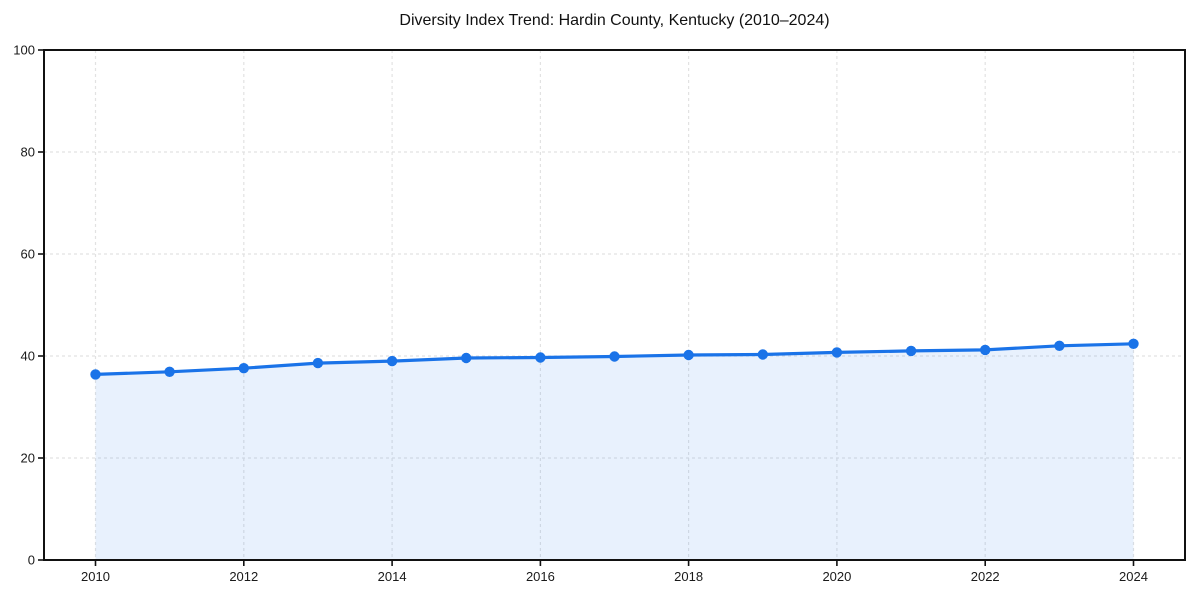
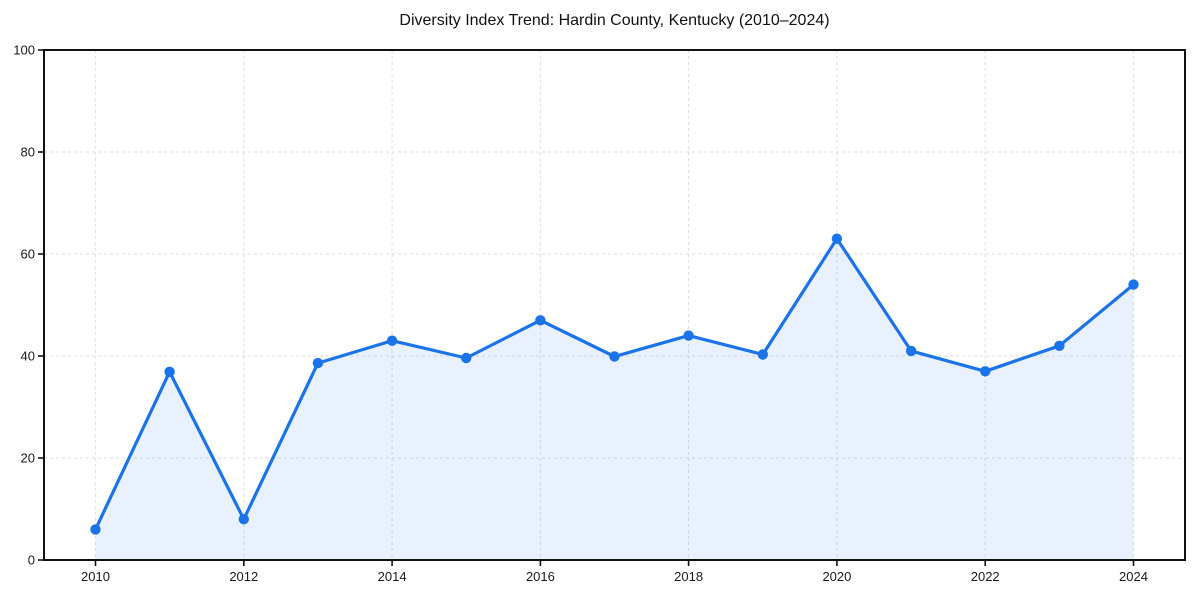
2010: 36 -> 6
2012: 38 -> 8
2014: 39 -> 43
2016: 40 -> 47
2018: 40 -> 44
2020: 41 -> 63
2022: 41 -> 37
2024: 42 -> 54
